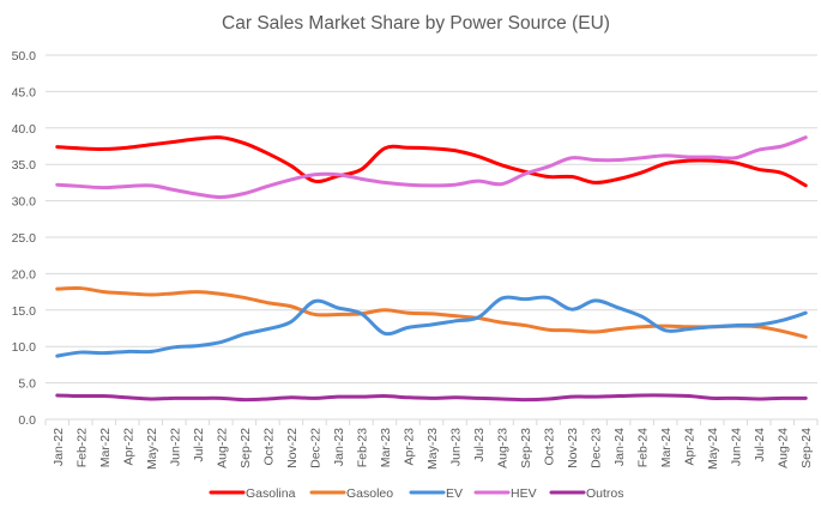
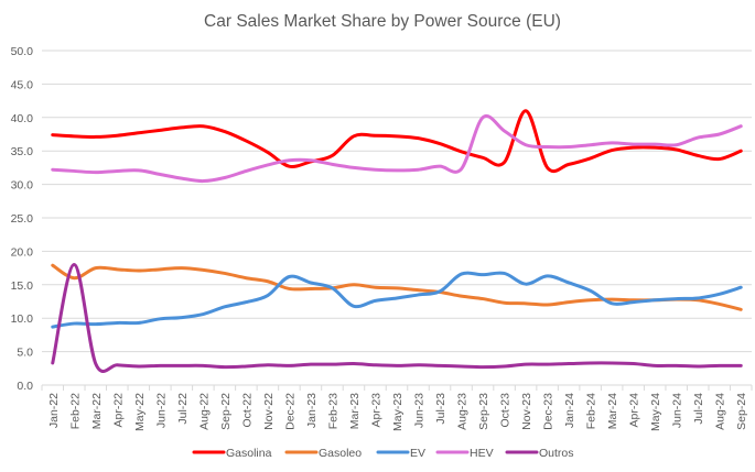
Gasoleo/Feb-22: 18 -> 16
Outros/Feb-22: 3 -> 18
HEV/Sep-23: 34 -> 40
HEV/Oct-23: 35 -> 38
Gasolina/Nov-23: 33 -> 41
Gasolina/Sep-24: 32 -> 35
